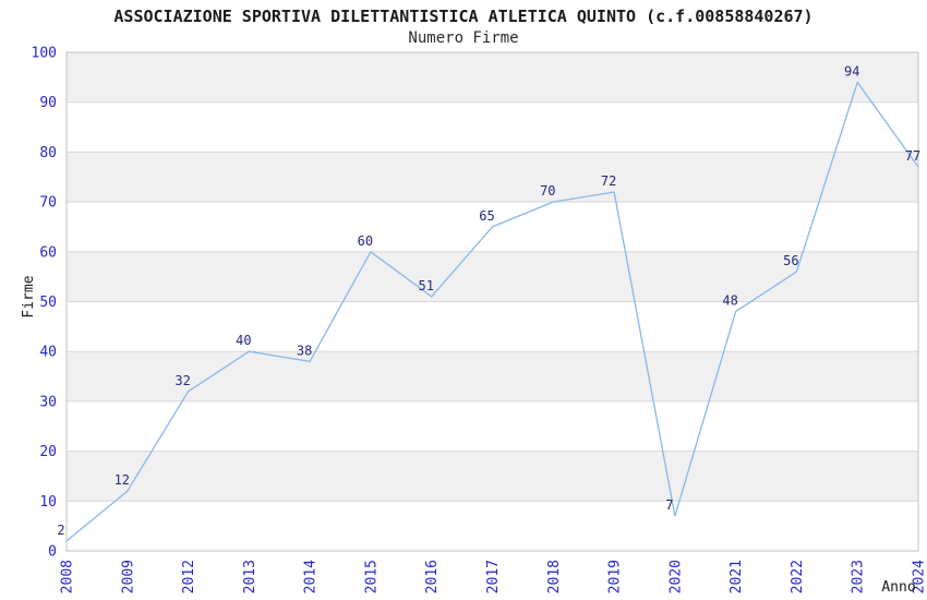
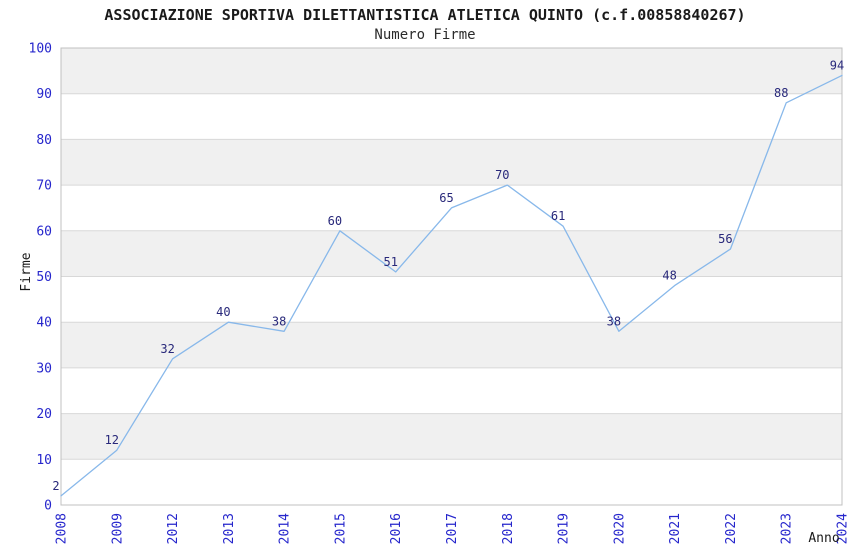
2019: 72 -> 61
2020: 7 -> 38
2023: 94 -> 88
2024: 77 -> 94
